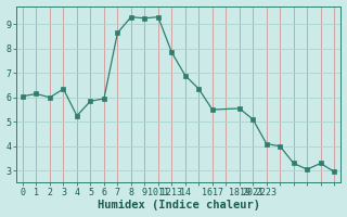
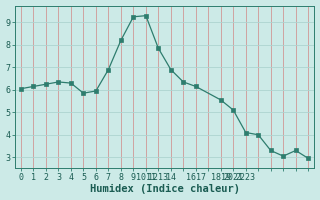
2: 6.00 -> 6.25
4: 5.25 -> 6.30
7: 8.65 -> 6.90
8: 9.30 -> 8.20
1617: 5.50 -> 6.15
